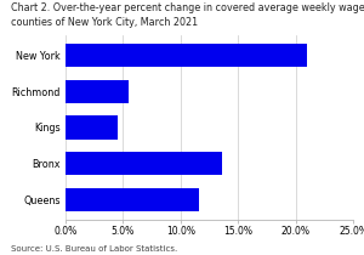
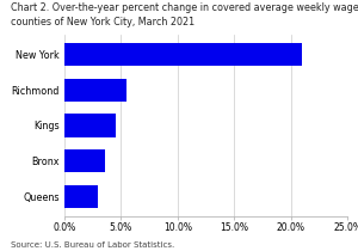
Bronx: 13.6% -> 3.6%
Queens: 11.6% -> 3.0%
